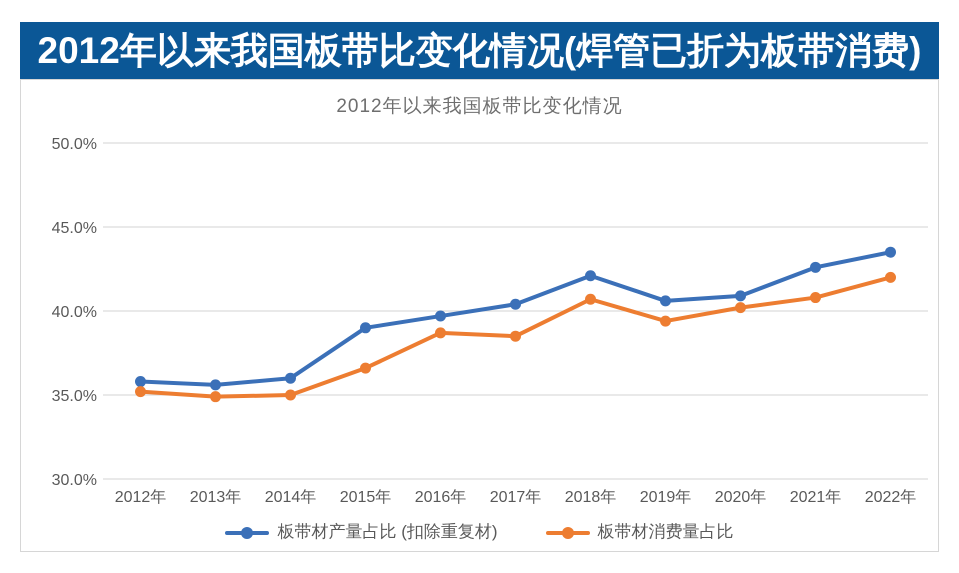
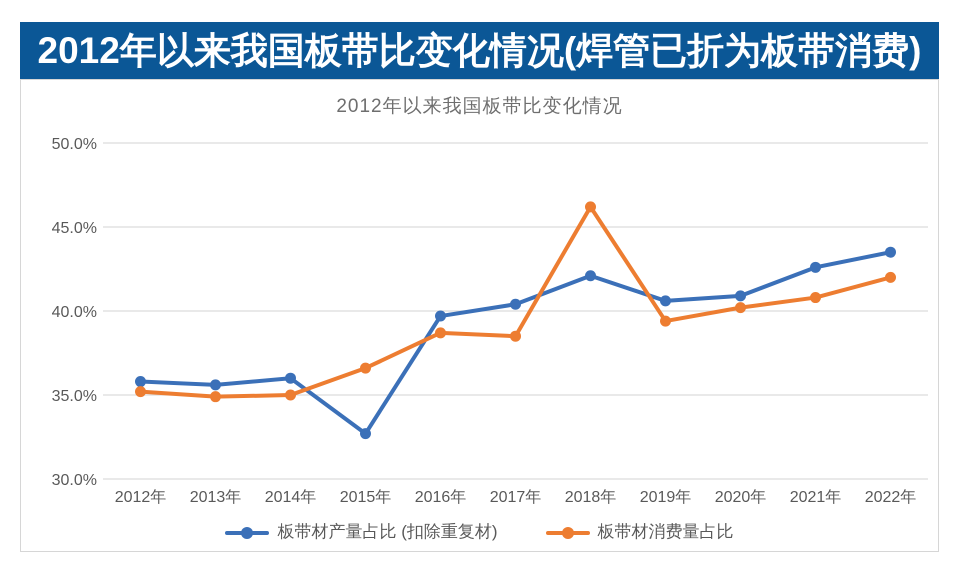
板带材产量占比 (扣除重复材)/2015年: 39.0% -> 32.7%
板带材消费量占比/2018年: 40.7% -> 46.2%
